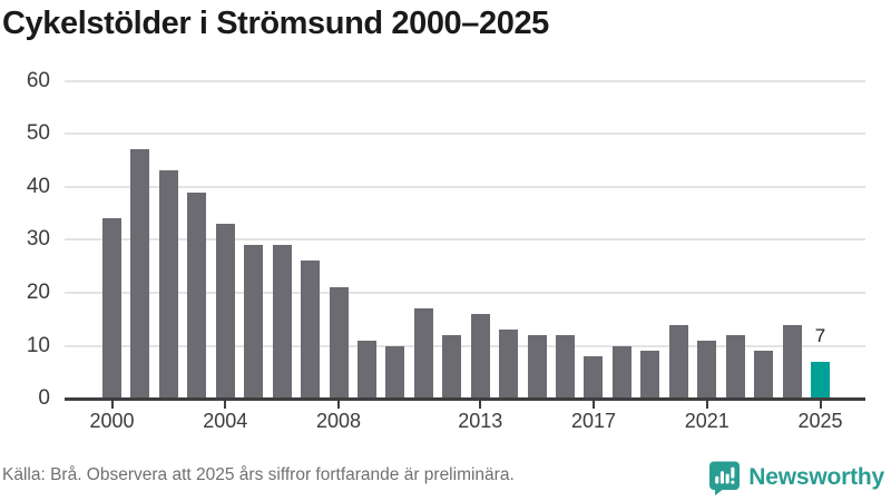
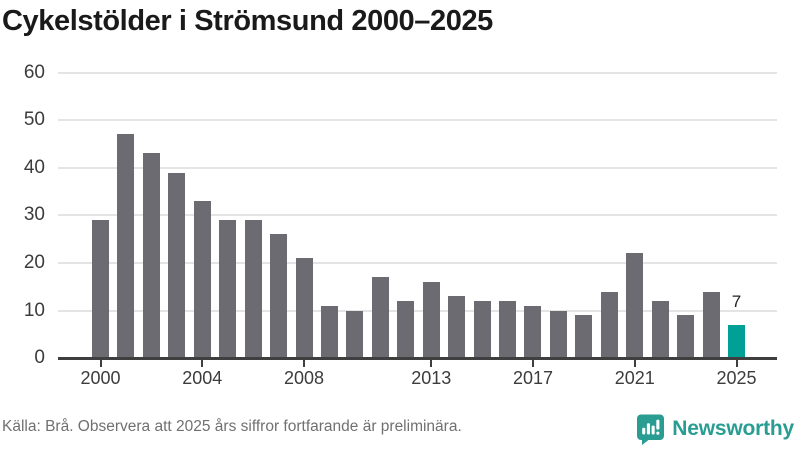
2000: 34 -> 29
2017: 8 -> 11
2021: 11 -> 22
